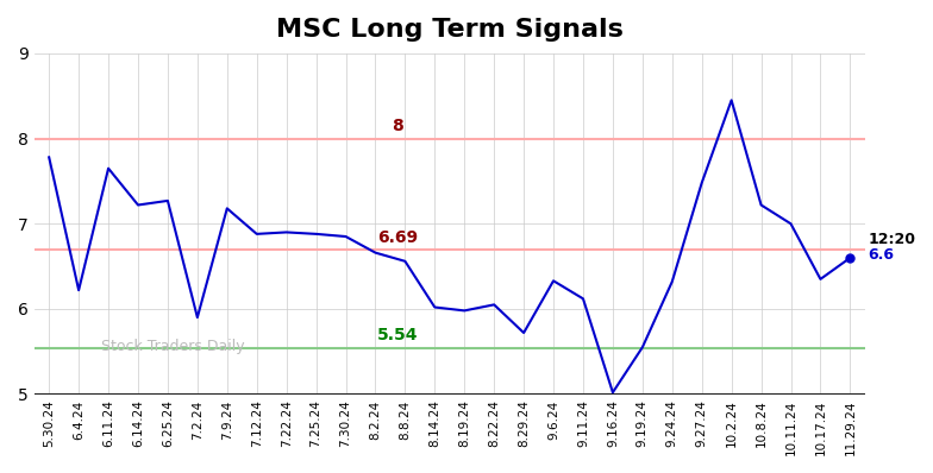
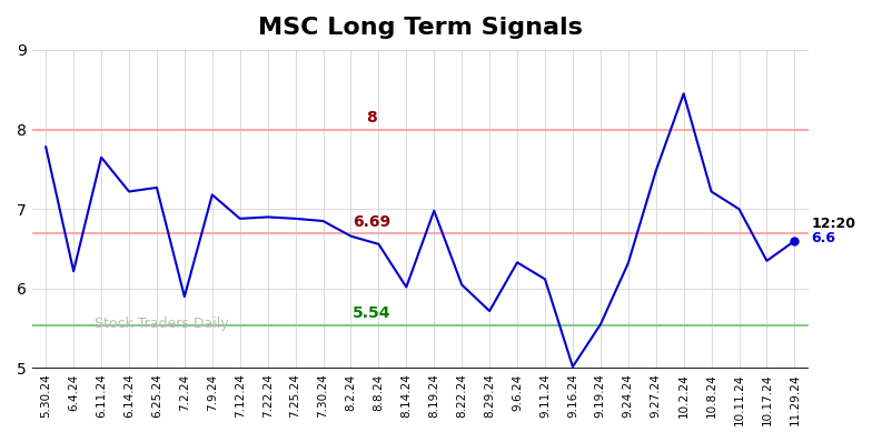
8.19.24: 5.98 -> 6.98
